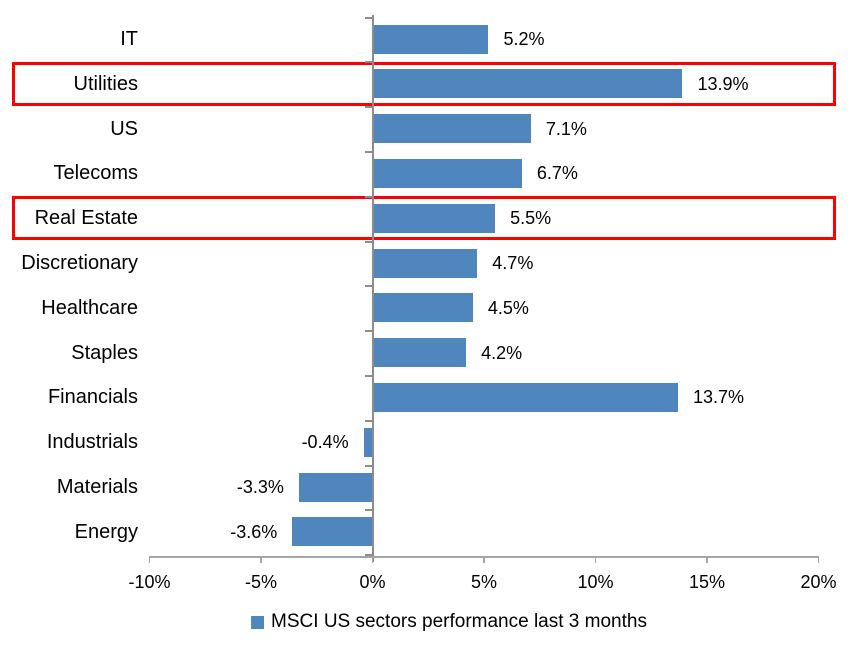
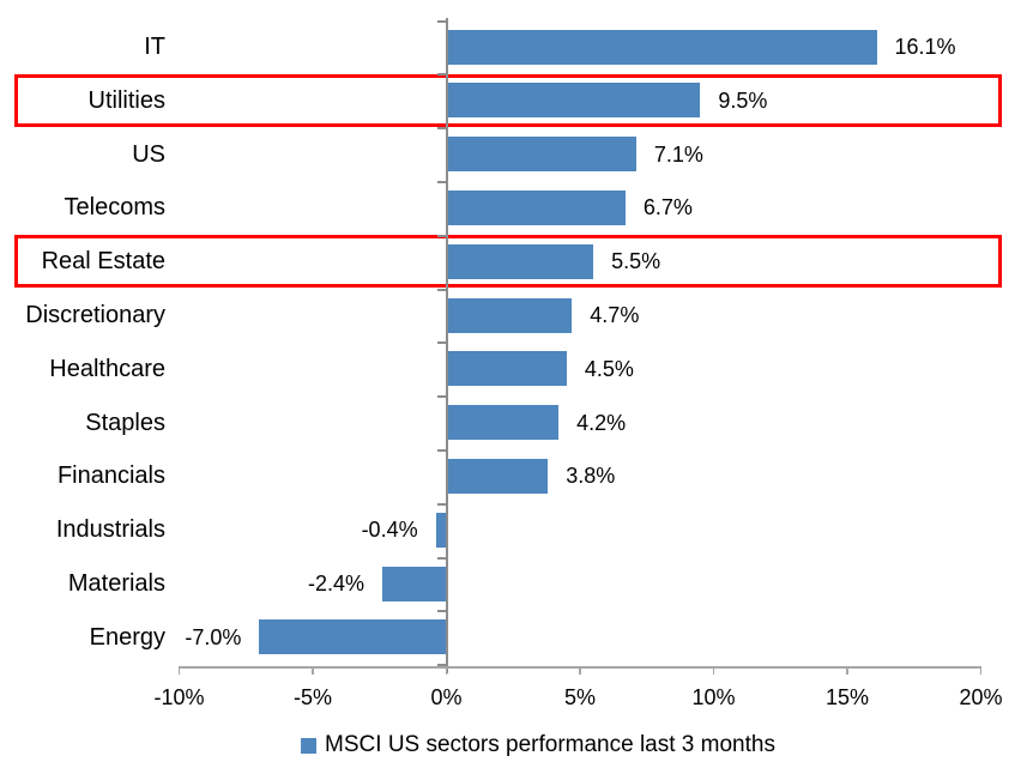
IT: 5.2% -> 16.1%
Utilities: 13.9% -> 9.5%
Financials: 13.7% -> 3.8%
Materials: -3.3% -> -2.4%
Energy: -3.6% -> -7.0%
